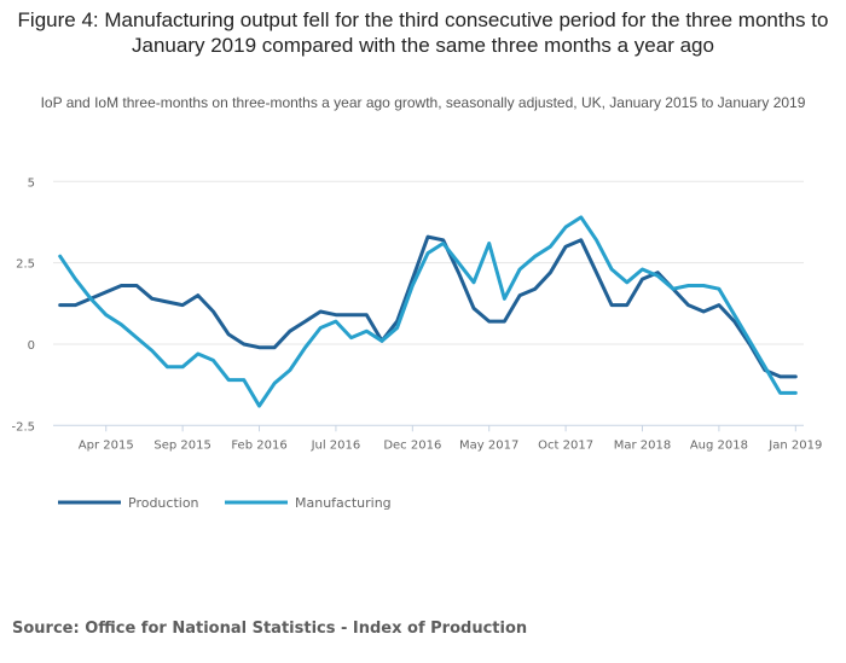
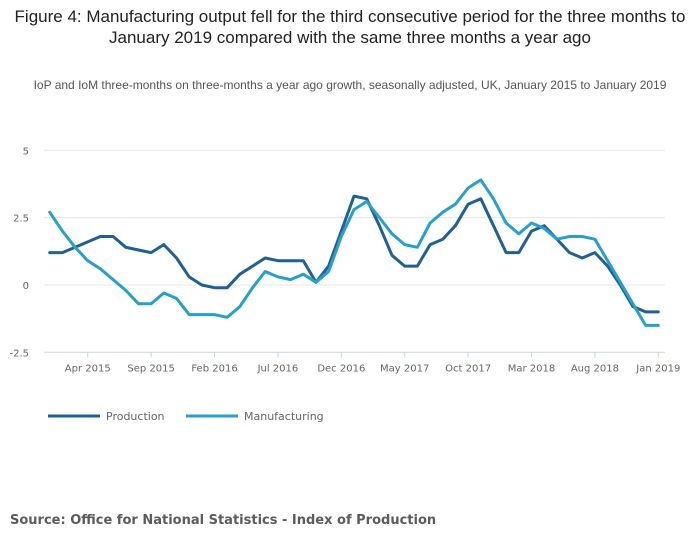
Manufacturing/Feb 2016: -1.9 -> -1.1
Manufacturing/Jul 2016: 0.7 -> 0.3
Manufacturing/May 2017: 3.1 -> 1.5
